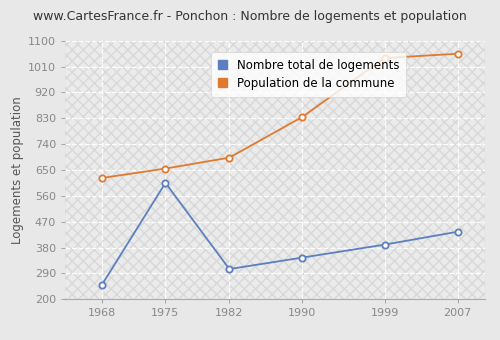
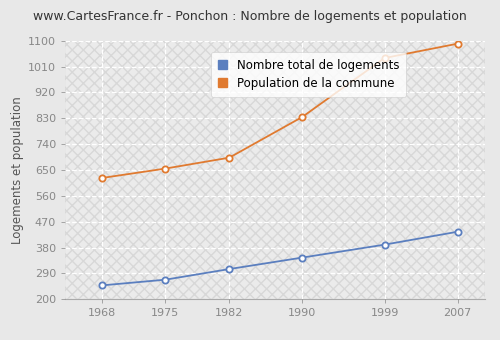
Nombre total de logements/1975: 605 -> 268
Population de la commune/2007: 1055 -> 1090
